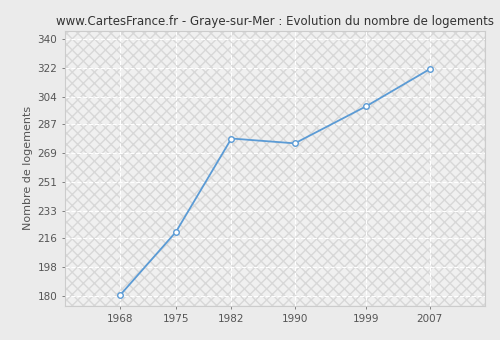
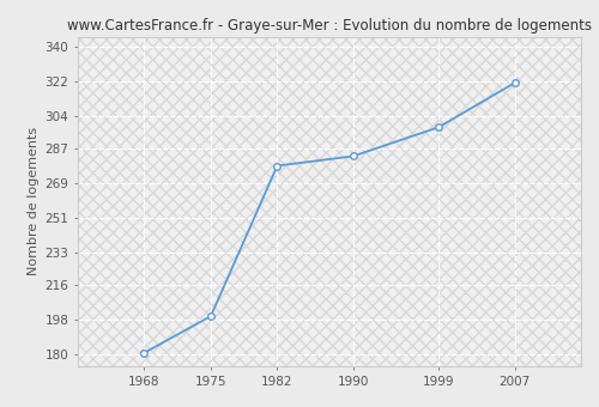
1975: 220 -> 200
1990: 275 -> 283
